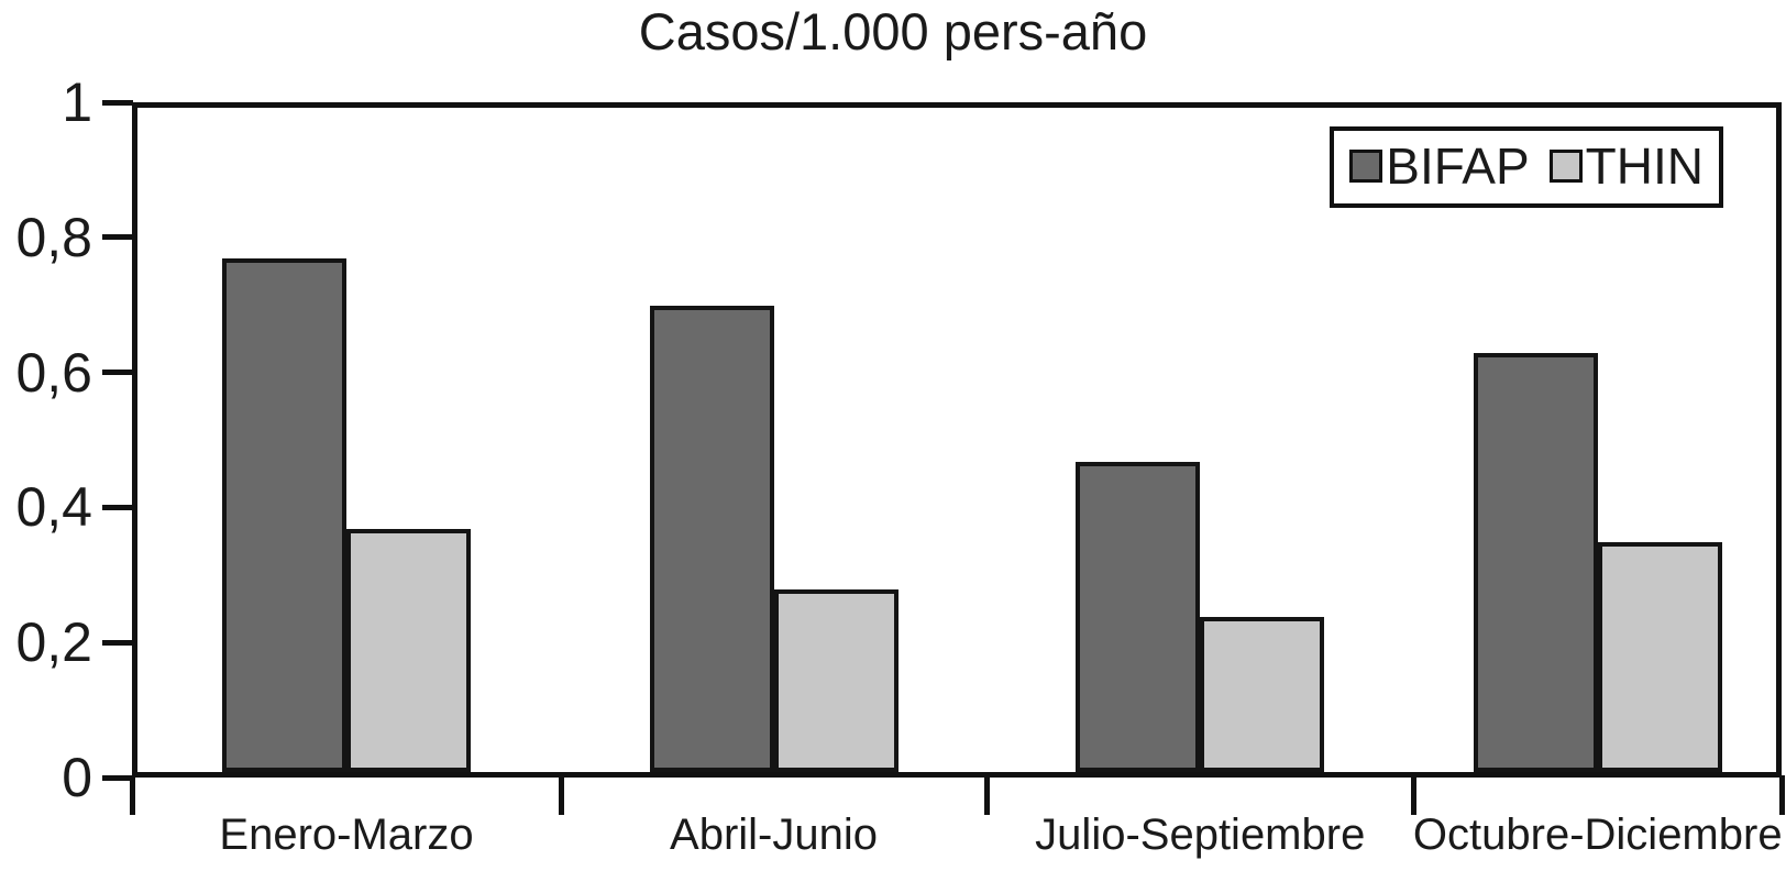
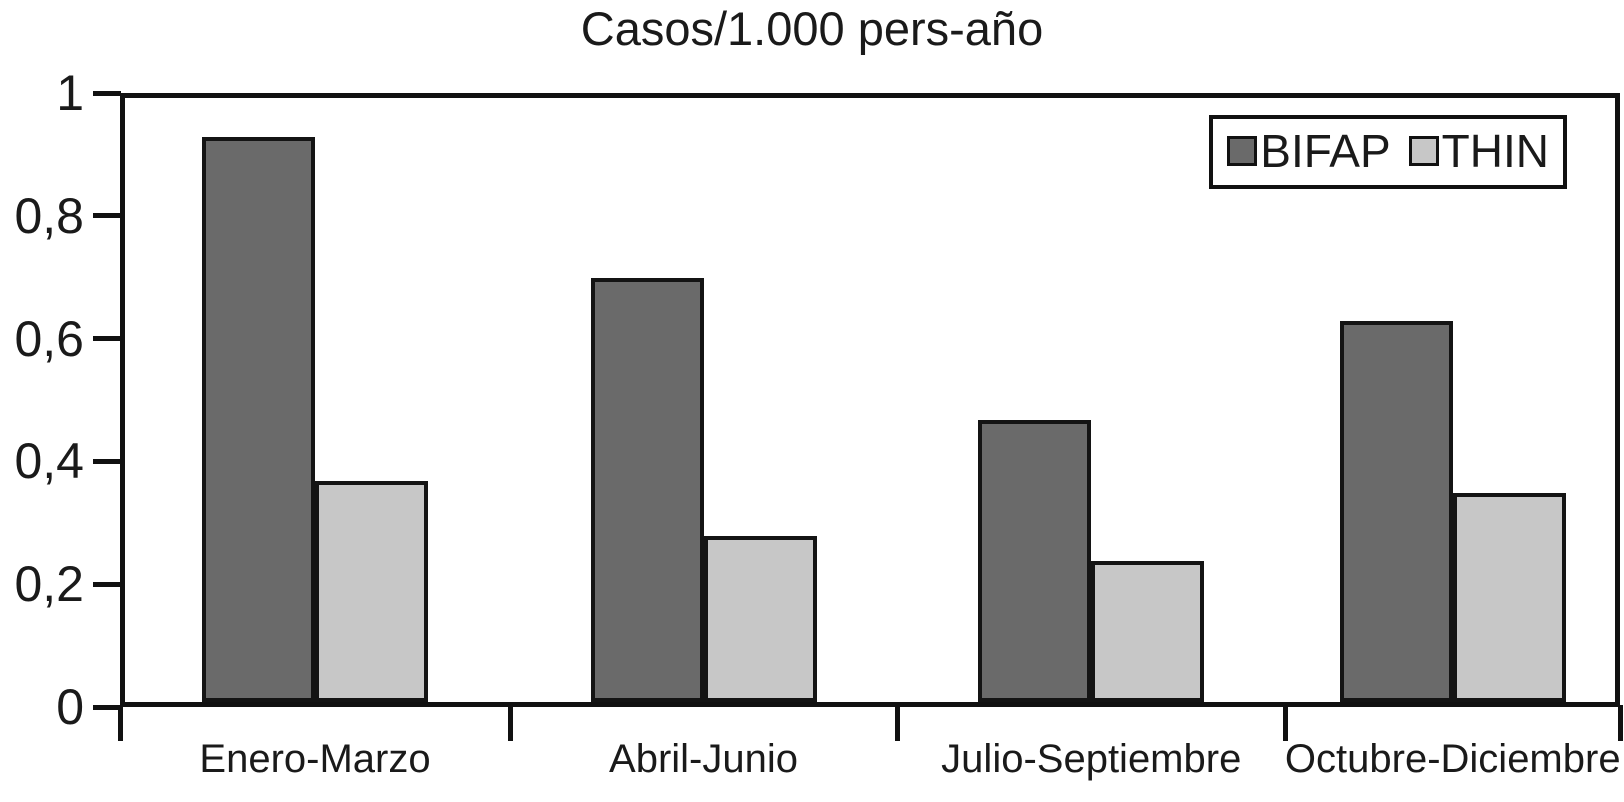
BIFAP/Enero-Marzo: 0,76 -> 0,92
